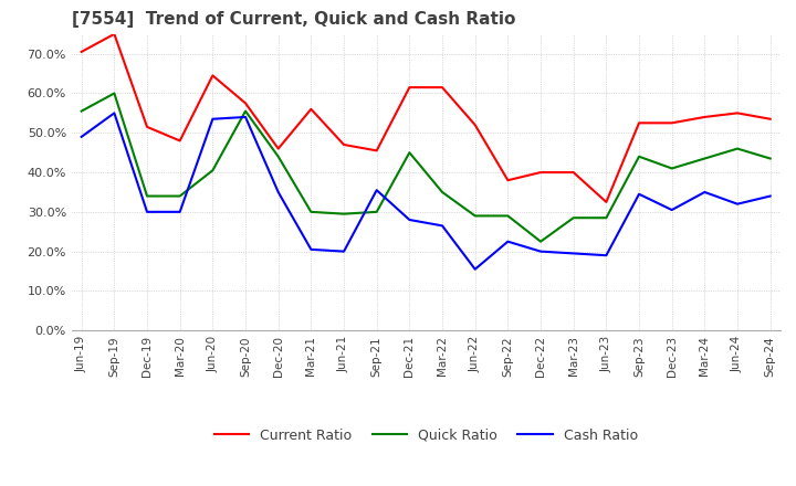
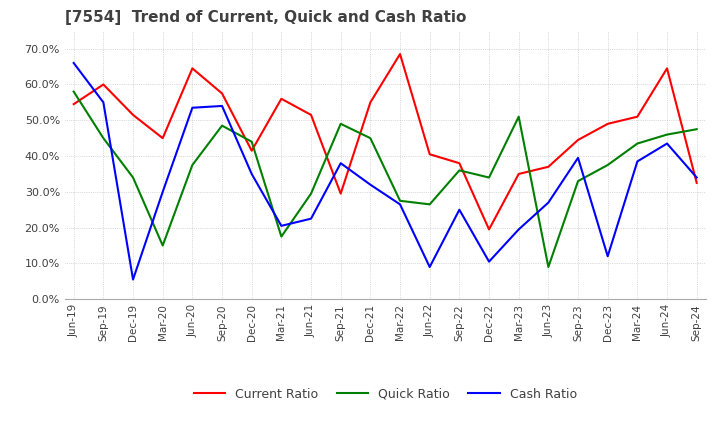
Current Ratio/Jun-19: 70.5% -> 54.5%
Quick Ratio/Jun-19: 55.5% -> 58.0%
Cash Ratio/Jun-19: 49.0% -> 66.0%
Current Ratio/Sep-19: 75.0% -> 60.0%
Quick Ratio/Sep-19: 60.0% -> 45.0%
Cash Ratio/Dec-19: 30.0% -> 5.5%
Current Ratio/Mar-20: 48.0% -> 45.0%
Quick Ratio/Mar-20: 34.0% -> 15.0%
Quick Ratio/Jun-20: 40.5% -> 37.5%
Quick Ratio/Sep-20: 55.5% -> 48.5%
Current Ratio/Dec-20: 46.0% -> 41.5%
Quick Ratio/Mar-21: 30.0% -> 17.5%
Current Ratio/Jun-21: 47.0% -> 51.5%
Cash Ratio/Jun-21: 20.0% -> 22.5%
Current Ratio/Sep-21: 45.5% -> 29.5%
Quick Ratio/Sep-21: 30.0% -> 49.0%
Cash Ratio/Sep-21: 35.5% -> 38.0%
Current Ratio/Dec-21: 61.5% -> 55.0%
Cash Ratio/Dec-21: 28.0% -> 32.0%
Current Ratio/Mar-22: 61.5% -> 68.5%
Quick Ratio/Mar-22: 35.0% -> 27.5%
Current Ratio/Jun-22: 52.0% -> 40.5%
Quick Ratio/Jun-22: 29.0% -> 26.5%
Cash Ratio/Jun-22: 15.5% -> 9.0%
Quick Ratio/Sep-22: 29.0% -> 36.0%
Cash Ratio/Sep-22: 22.5% -> 25.0%
Current Ratio/Dec-22: 40.0% -> 19.5%
Quick Ratio/Dec-22: 22.5% -> 34.0%
Cash Ratio/Dec-22: 20.0% -> 10.5%
Current Ratio/Mar-23: 40.0% -> 35.0%
Quick Ratio/Mar-23: 28.5% -> 51.0%
Current Ratio/Jun-23: 32.5% -> 37.0%
Quick Ratio/Jun-23: 28.5% -> 9.0%
Cash Ratio/Jun-23: 19.0% -> 27.0%
Current Ratio/Sep-23: 52.5% -> 44.5%
Quick Ratio/Sep-23: 44.0% -> 33.0%
Cash Ratio/Sep-23: 34.5% -> 39.5%
Current Ratio/Dec-23: 52.5% -> 49.0%
Quick Ratio/Dec-23: 41.0% -> 37.5%
Cash Ratio/Dec-23: 30.5% -> 12.0%
Current Ratio/Mar-24: 54.0% -> 51.0%
Cash Ratio/Mar-24: 35.0% -> 38.5%
Current Ratio/Jun-24: 55.0% -> 64.5%
Cash Ratio/Jun-24: 32.0% -> 43.5%
Current Ratio/Sep-24: 53.5% -> 32.5%
Quick Ratio/Sep-24: 43.5% -> 47.5%
